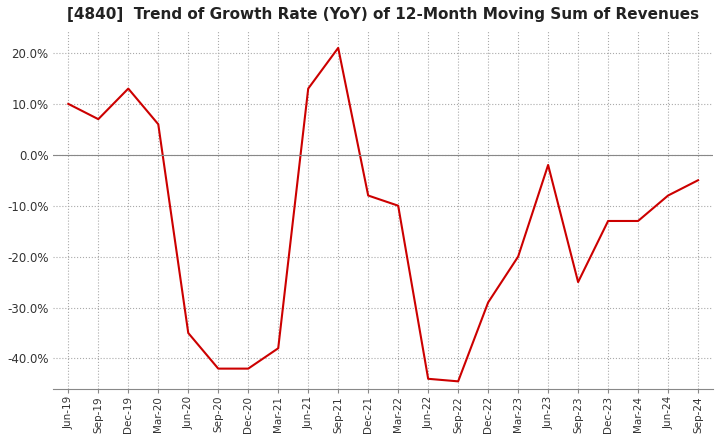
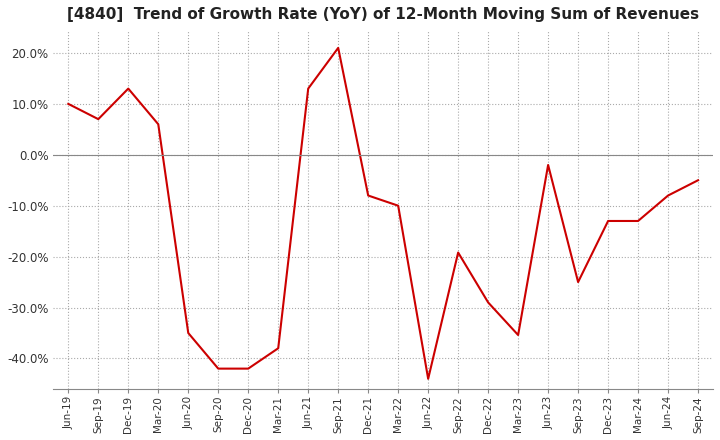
Sep-22: -44.5% -> -19.2%
Mar-23: -20.0% -> -35.4%
